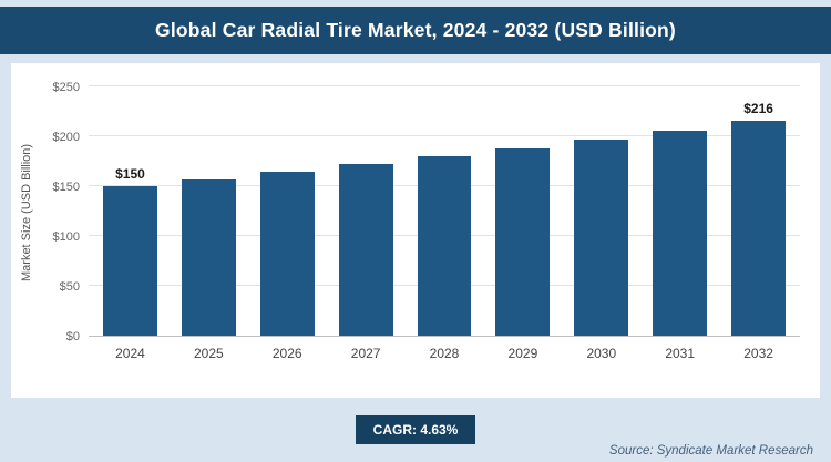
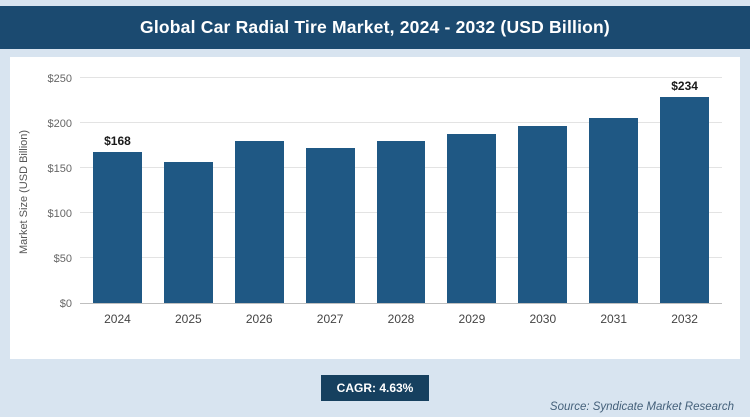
2024: $150 -> $168
2026: $160 -> $180
2032: $216 -> $234
